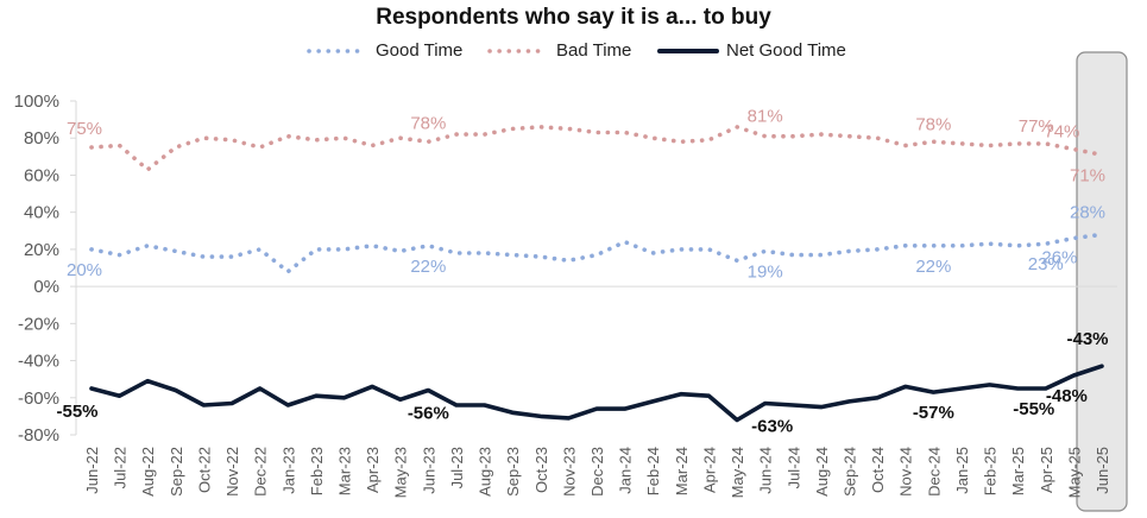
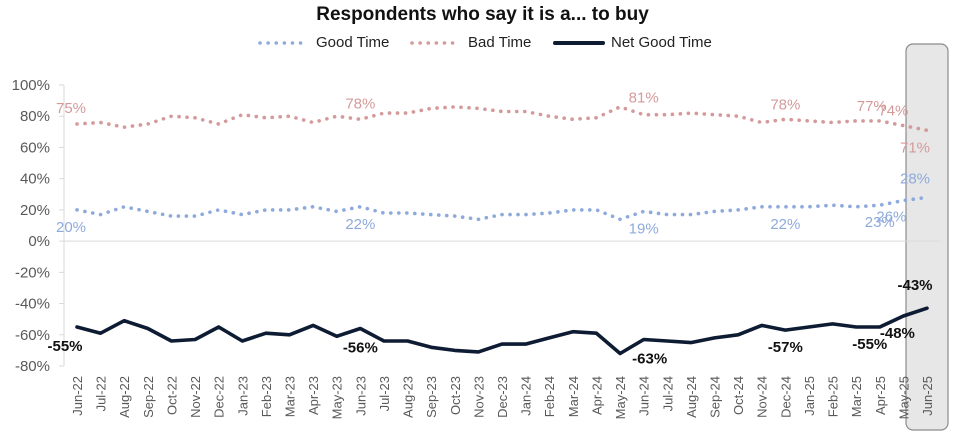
Bad Time/Aug-22: 63% -> 73%
Good Time/Jan-23: 8% -> 17%
Good Time/Jan-24: 24% -> 17%
